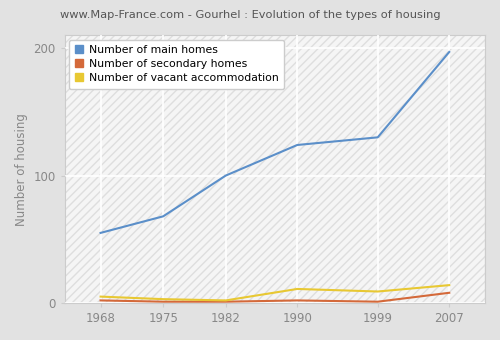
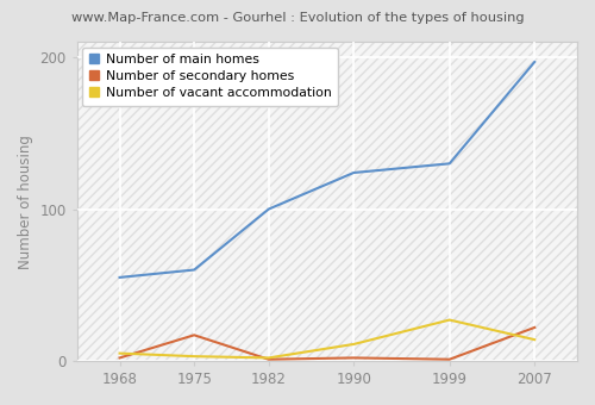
Number of main homes/1975: 68 -> 60
Number of secondary homes/1975: 1 -> 17
Number of vacant accommodation/1999: 9 -> 27
Number of secondary homes/2007: 8 -> 22
